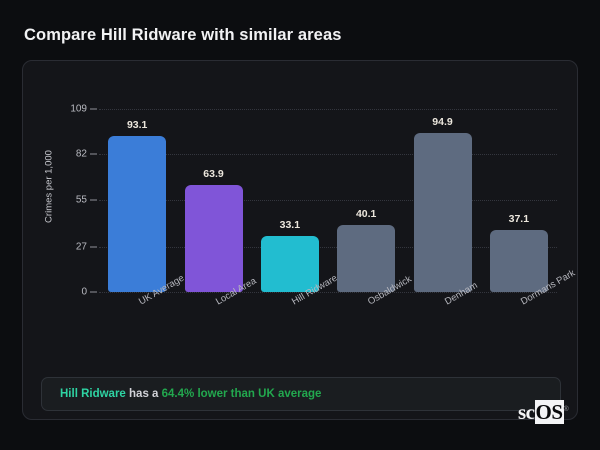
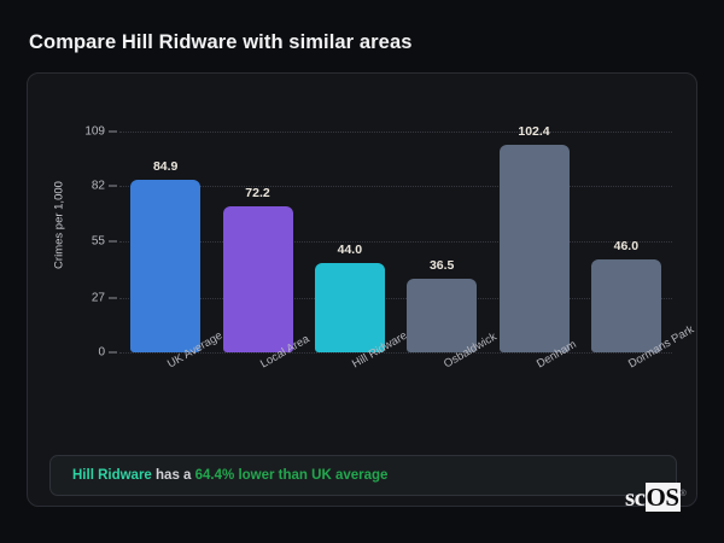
UK Average: 93.1 -> 84.9
Local Area: 63.9 -> 72.2
Hill Ridware: 33.1 -> 44.0
Osbaldwick: 40.1 -> 36.5
Denham: 94.9 -> 102.4
Dormans Park: 37.1 -> 46.0
